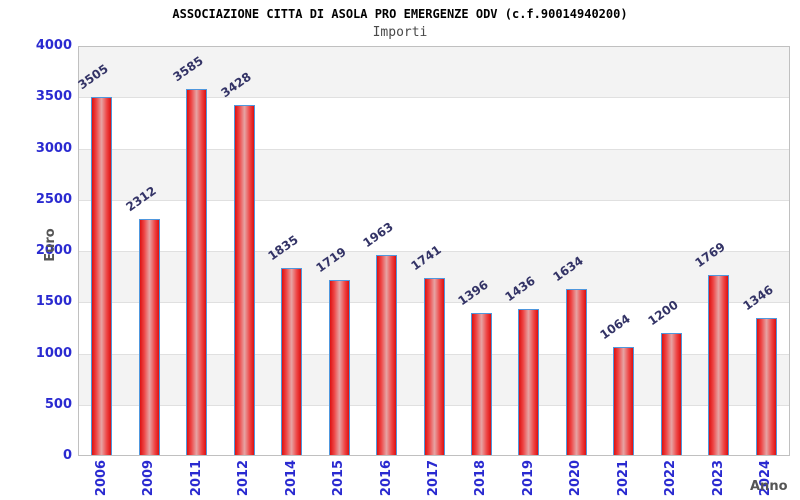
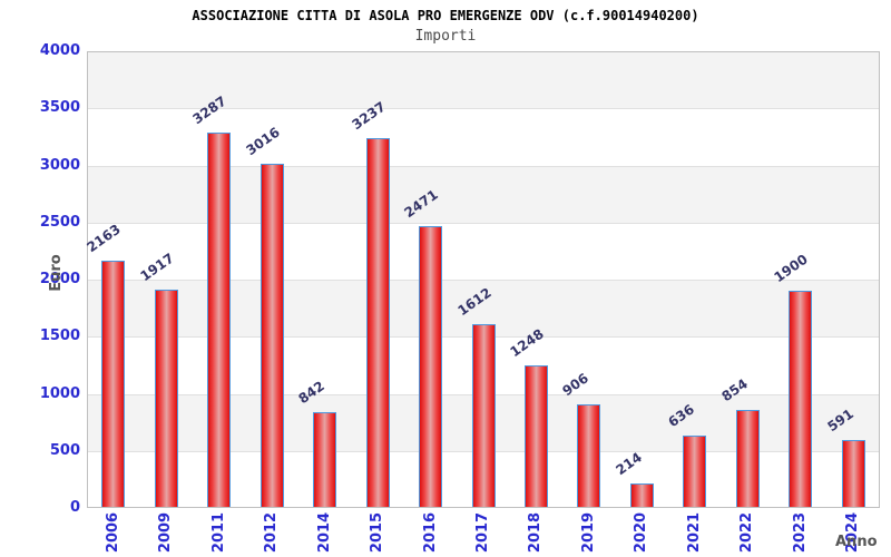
2006: 3505 -> 2163
2009: 2312 -> 1917
2011: 3585 -> 3287
2012: 3428 -> 3016
2014: 1835 -> 842
2015: 1719 -> 3237
2016: 1963 -> 2471
2017: 1741 -> 1612
2018: 1396 -> 1248
2019: 1436 -> 906
2020: 1634 -> 214
2021: 1064 -> 636
2022: 1200 -> 854
2023: 1769 -> 1900
2024: 1346 -> 591
